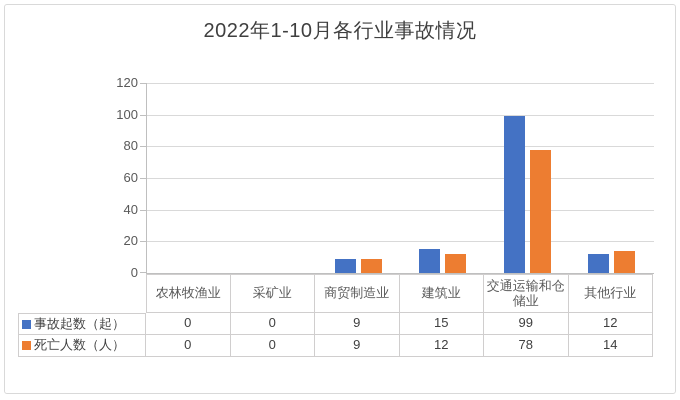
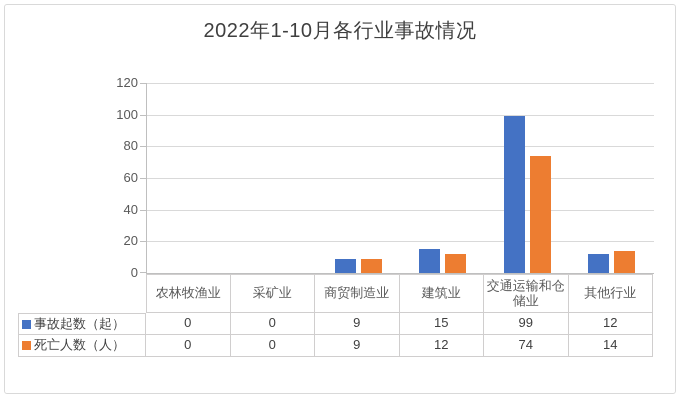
死亡人数（人）/交通运输和仓储业: 78 -> 74
